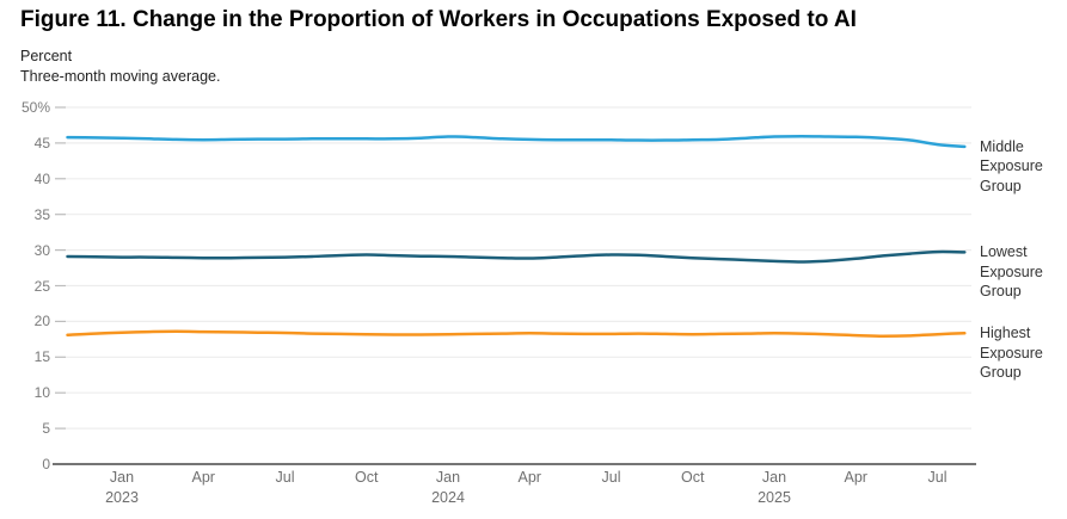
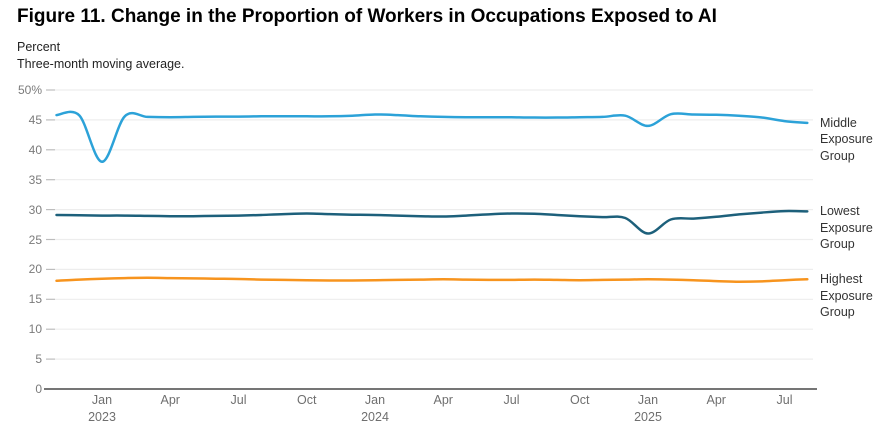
Middle Exposure Group/Jan 2023: 46% -> 38%
Middle Exposure Group/Jan 2025: 46% -> 44%
Lowest Exposure Group/Jan 2025: 28% -> 26%
